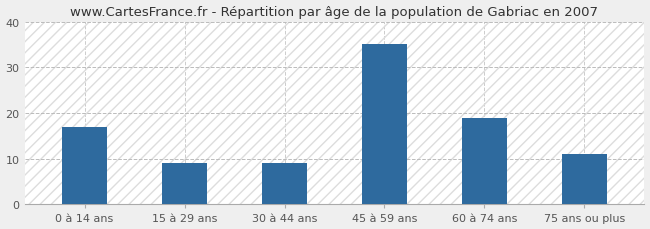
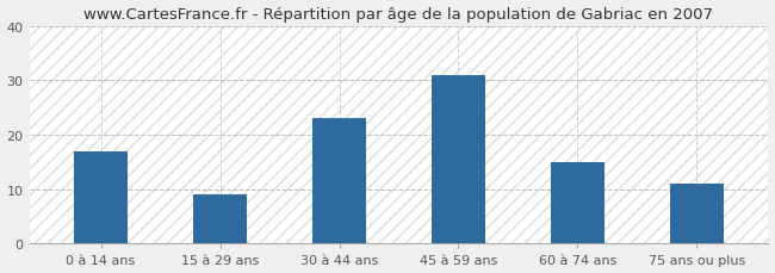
30 à 44 ans: 9 -> 23
45 à 59 ans: 35 -> 31
60 à 74 ans: 19 -> 15
